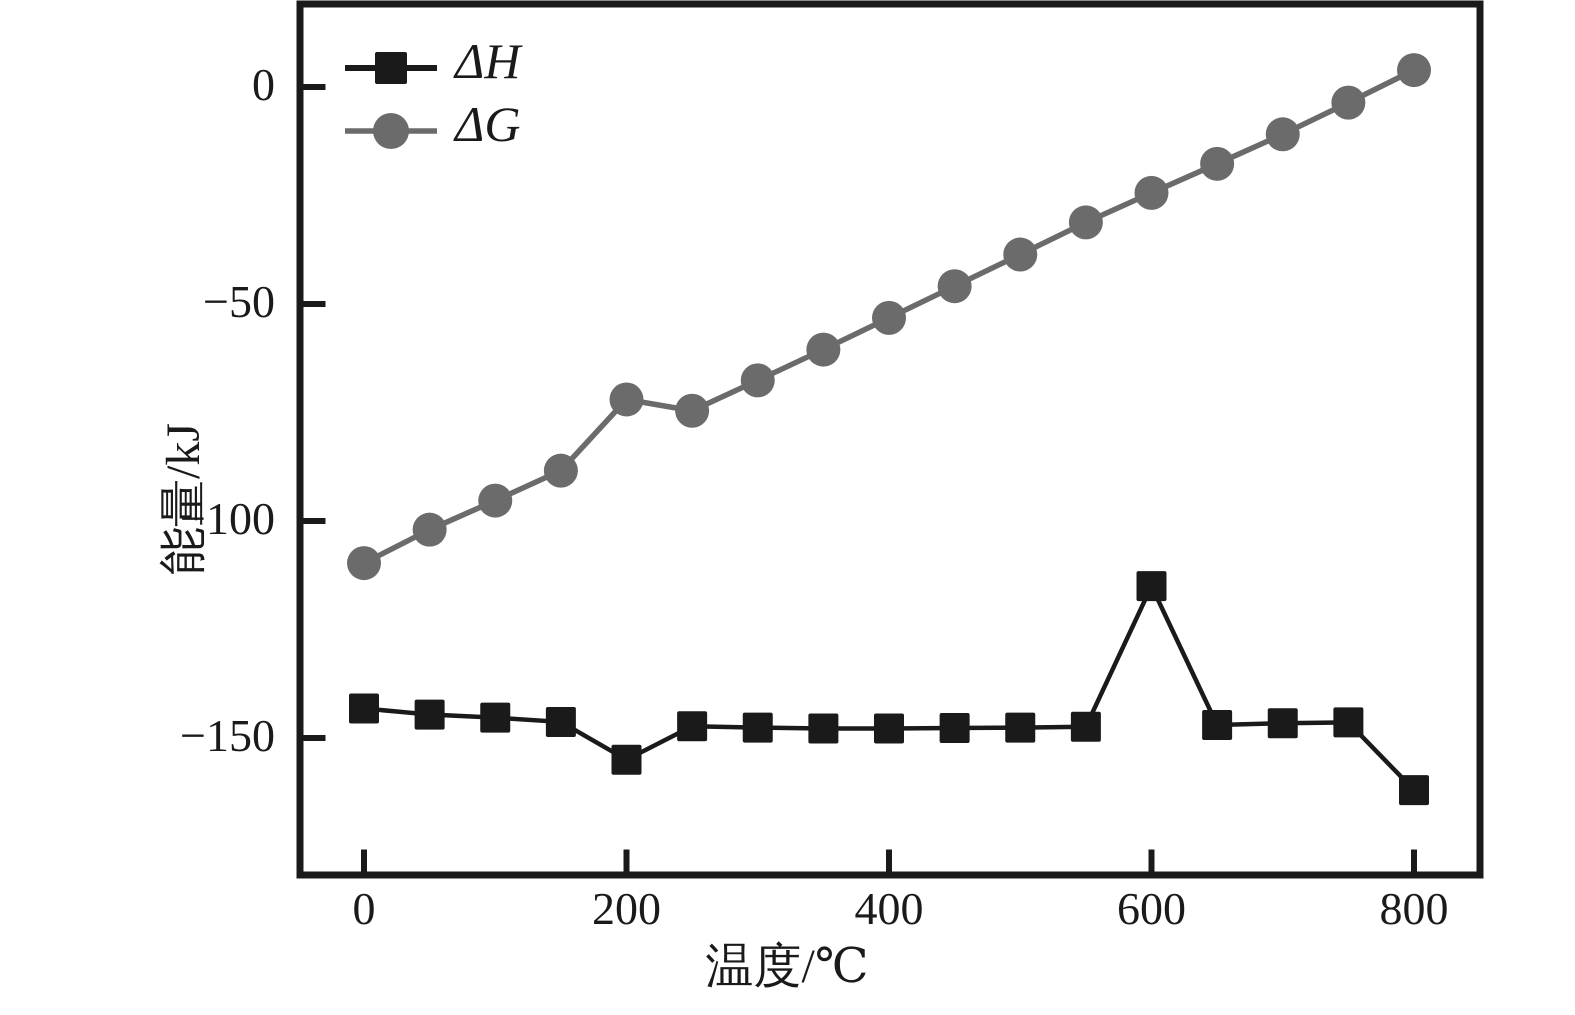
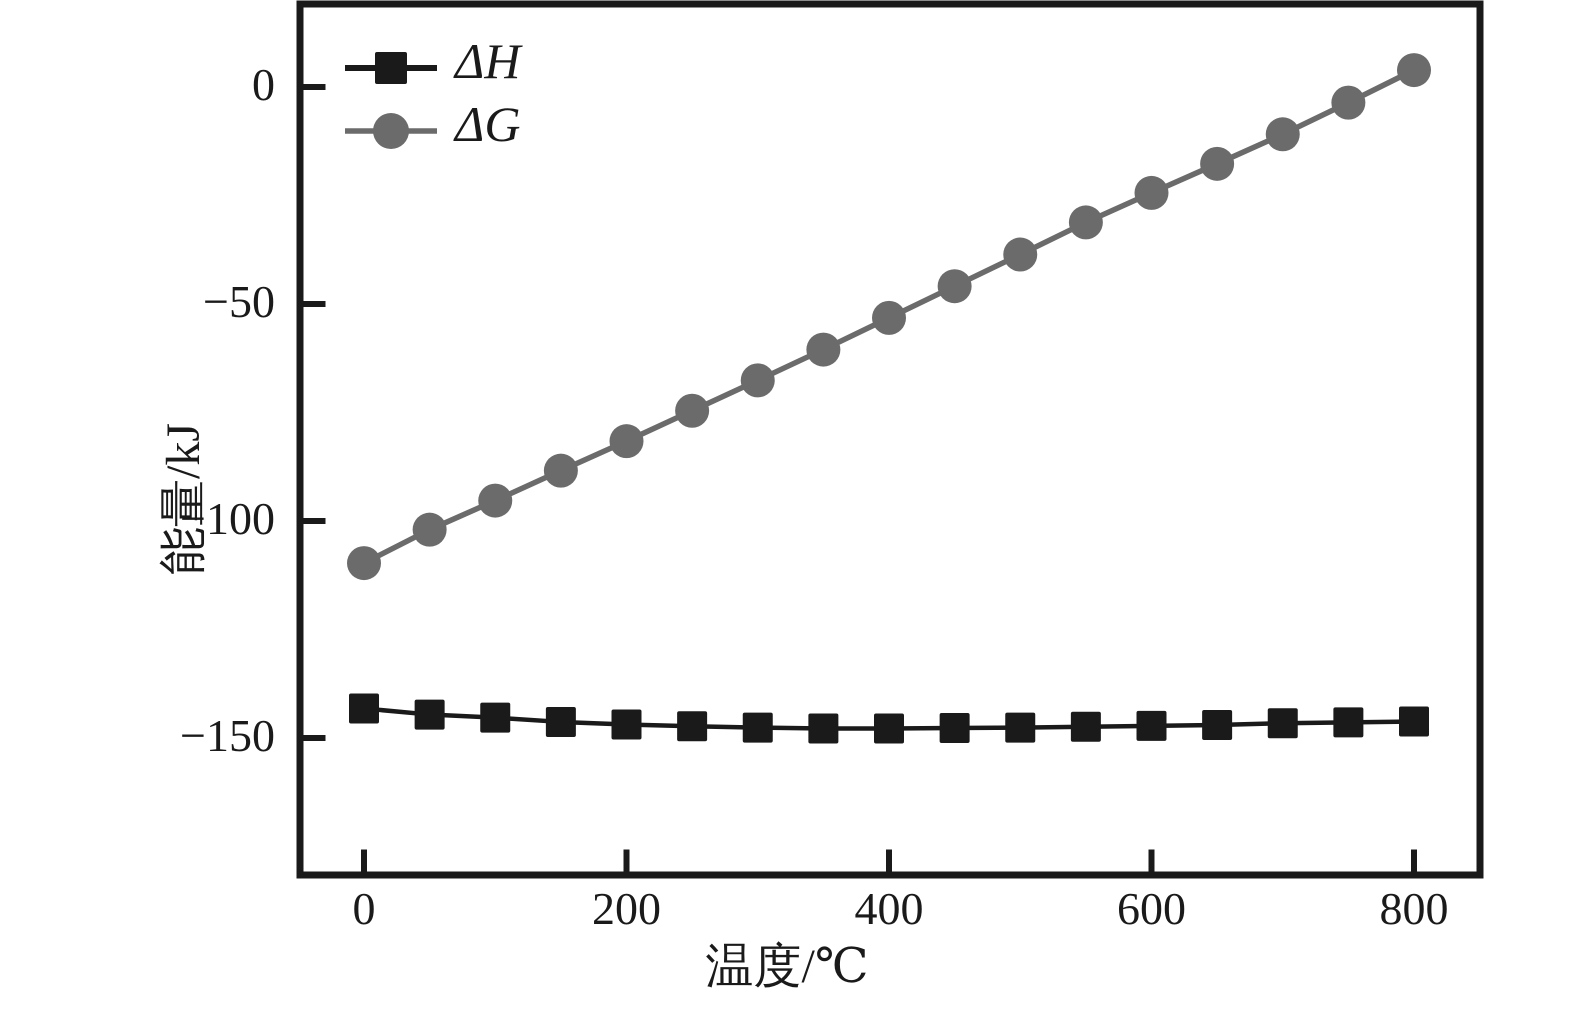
ΔH/200: -155 -> -147
ΔG/200: -72 -> -82
ΔH/600: -115 -> -147
ΔH/800: -162 -> -146
